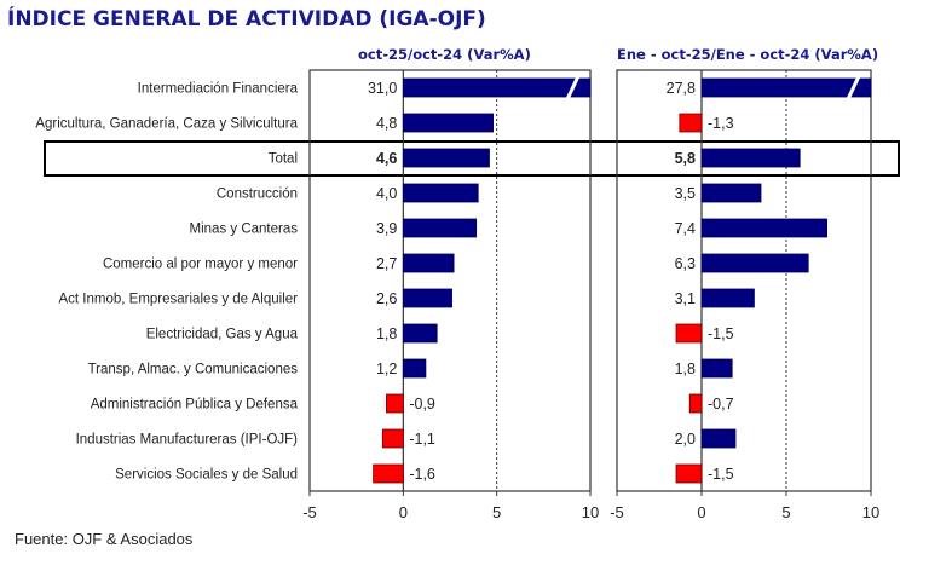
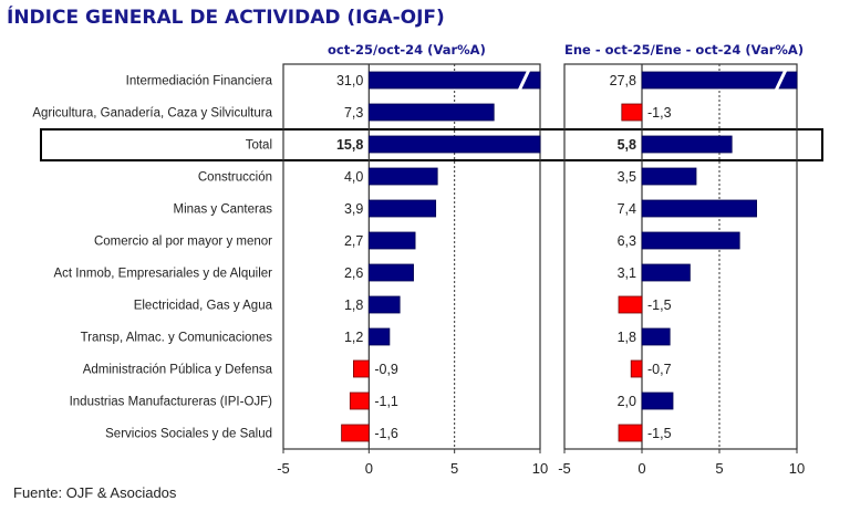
oct-25/oct-24 (Var%A)/Agricultura, Ganadería, Caza y Silvicultura: 4,8 -> 7,3
oct-25/oct-24 (Var%A)/Total: 4,6 -> 15,8
